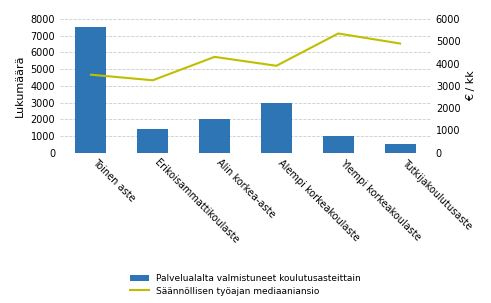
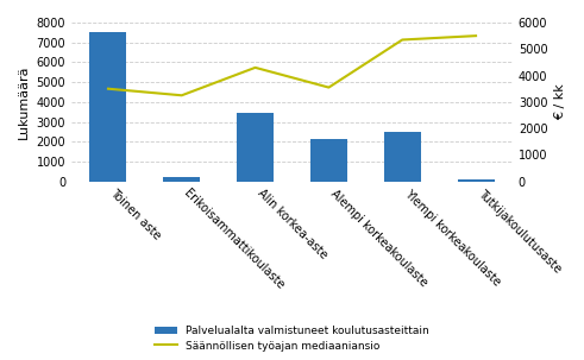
Palvelualalta valmistuneet koulutusasteittain/Erikoisammattikoulaste: 1400 -> 200
Palvelualalta valmistuneet koulutusasteittain/Alin korkea-aste: 2000 -> 3400
Palvelualalta valmistuneet koulutusasteittain/Alempi korkeakoulaste: 3000 -> 2200
Säännöllisen työajan mediaaniansio/Alempi korkeakoulaste: 3900 -> 3550
Palvelualalta valmistuneet koulutusasteittain/Ylempi korkeakoulaste: 1000 -> 2500
Palvelualalta valmistuneet koulutusasteittain/Tutkijakoulutusaste: 500 -> 100
Säännöllisen työajan mediaaniansio/Tutkijakoulutusaste: 4900 -> 5500
